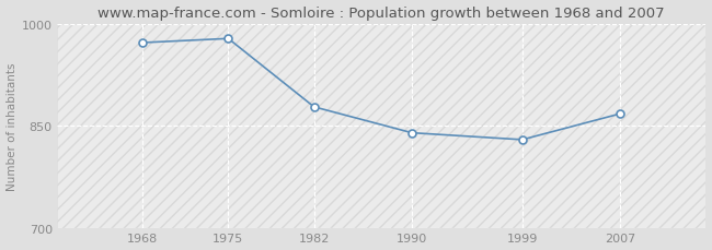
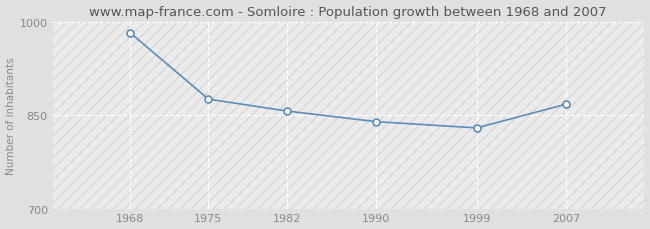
1968: 972 -> 982
1975: 978 -> 876
1982: 878 -> 857
